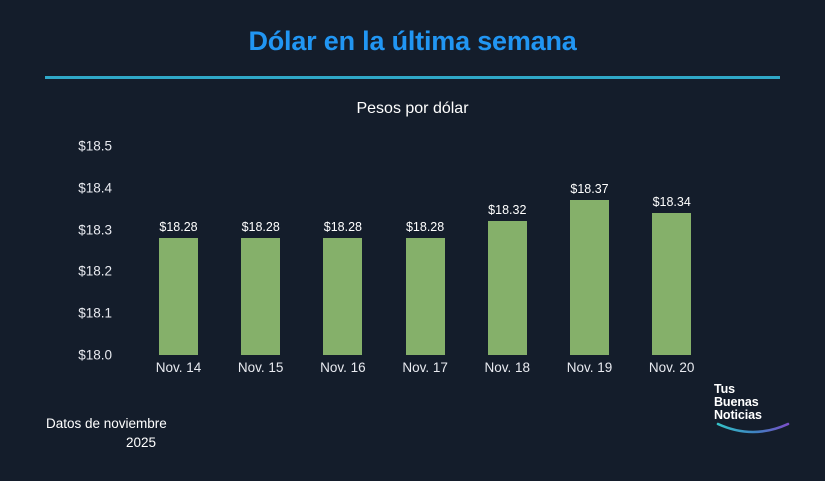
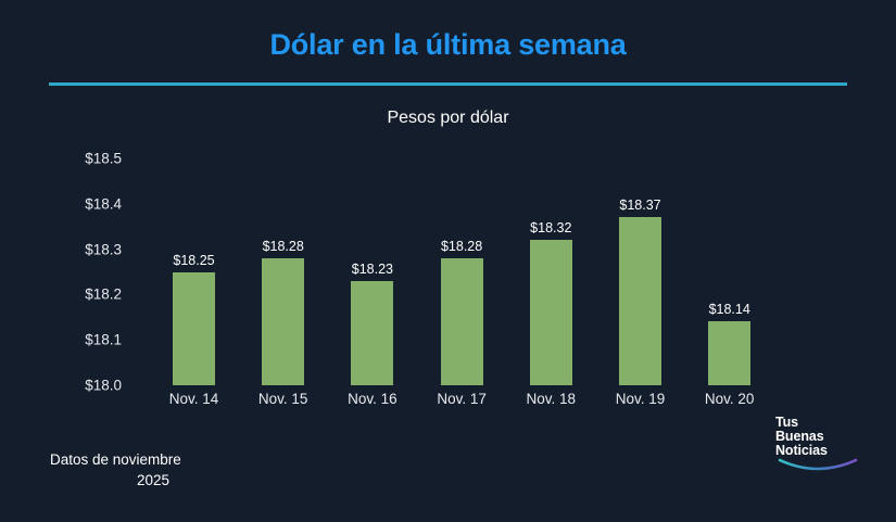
Nov. 14: $18.28 -> $18.25
Nov. 16: $18.28 -> $18.23
Nov. 20: $18.34 -> $18.14
